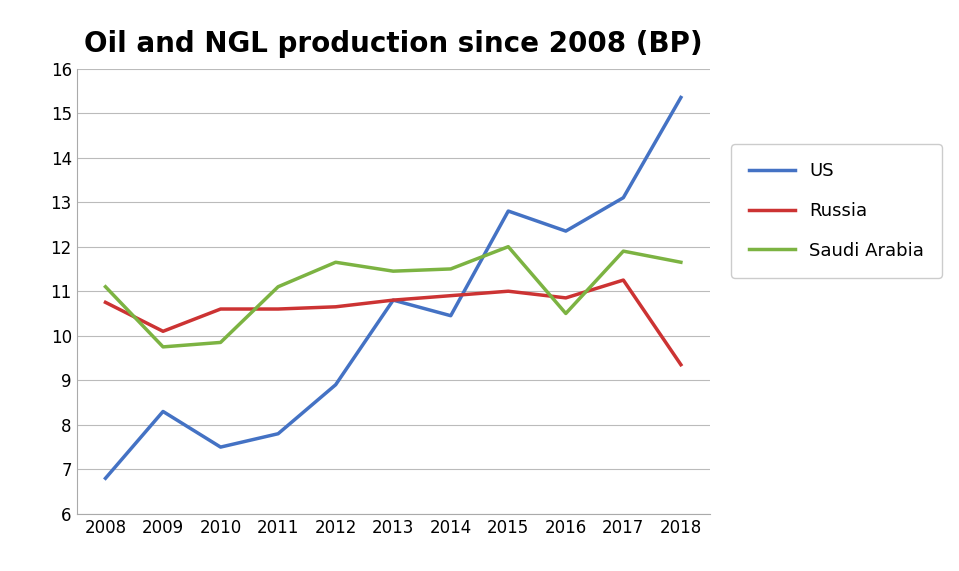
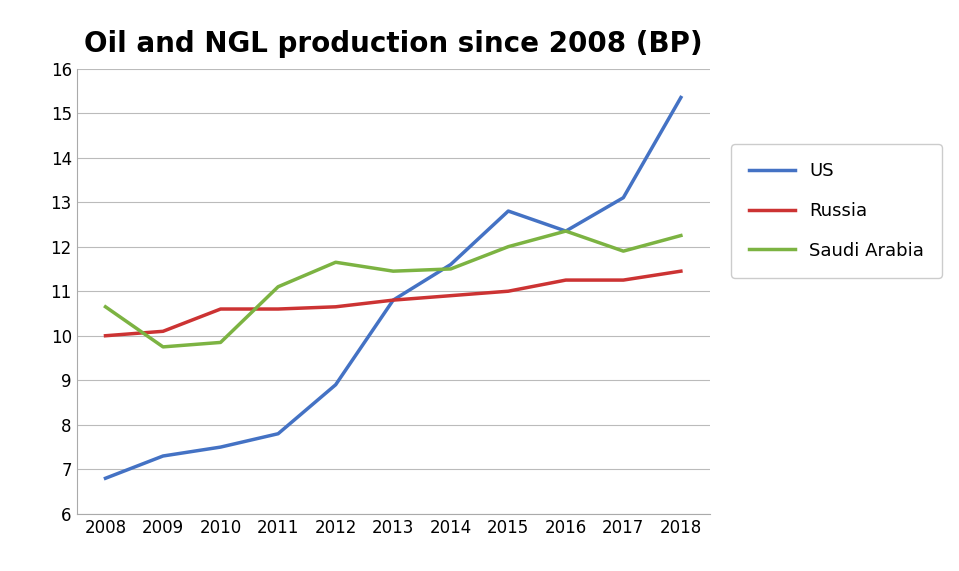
Russia/2008: 10.75 -> 10.00
Saudi Arabia/2008: 11.10 -> 10.65
US/2009: 8.30 -> 7.30
US/2014: 10.45 -> 11.60
Russia/2016: 10.85 -> 11.25
Saudi Arabia/2016: 10.50 -> 12.35
Russia/2018: 9.35 -> 11.45
Saudi Arabia/2018: 11.65 -> 12.25
